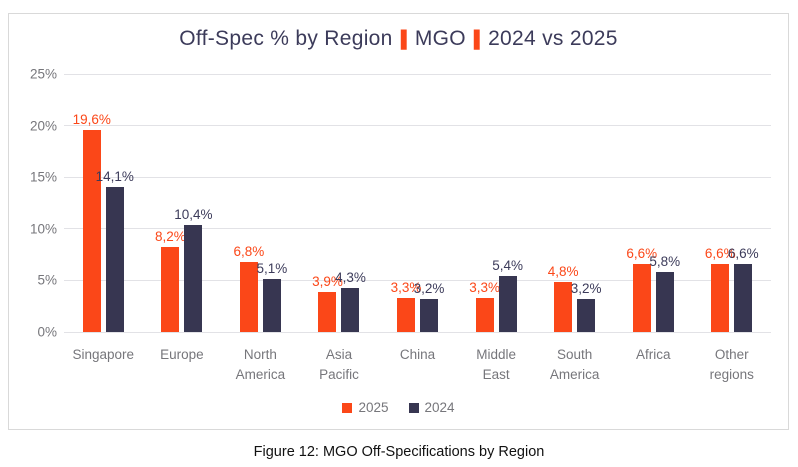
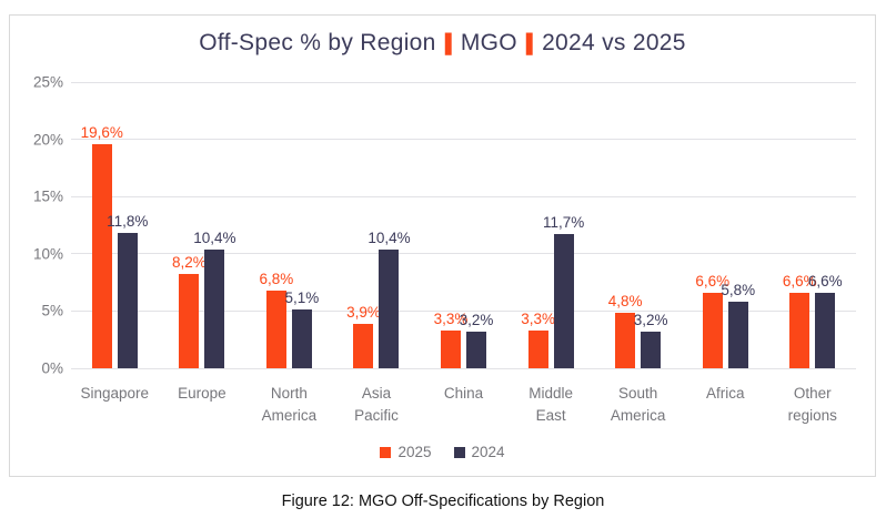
2024/Singapore: 14,1% -> 11,8%
2024/Asia Pacific: 4,3% -> 10,4%
2024/Middle East: 5,4% -> 11,7%
